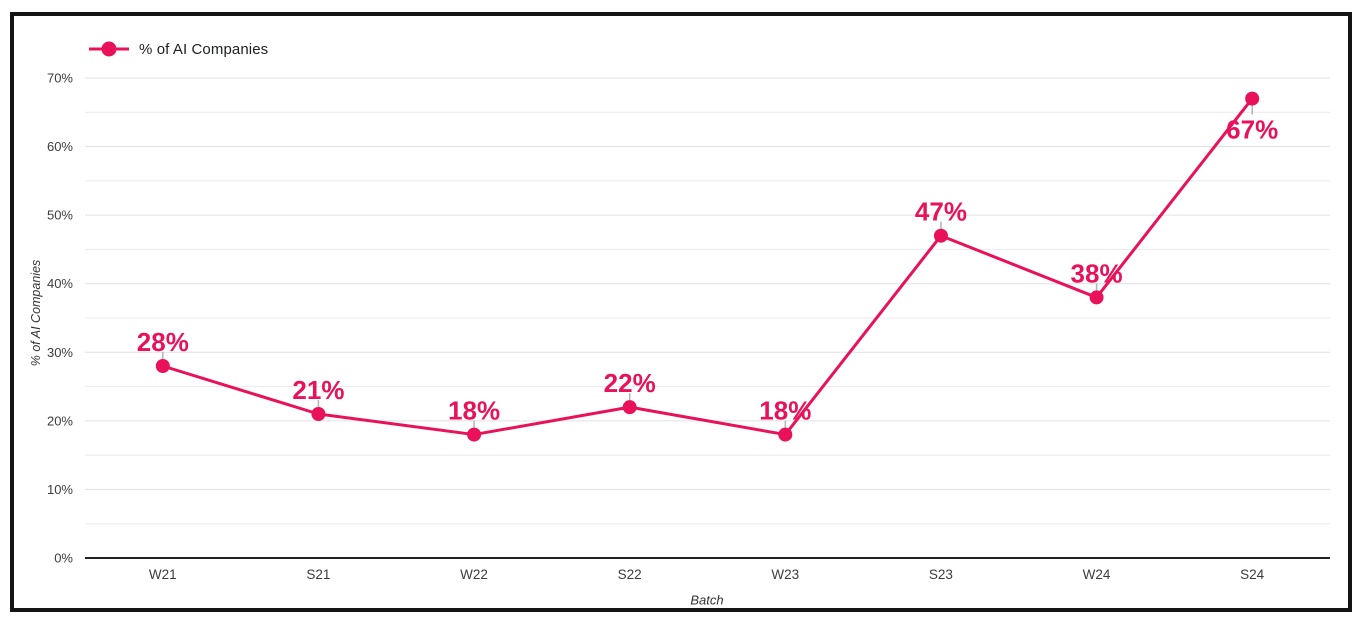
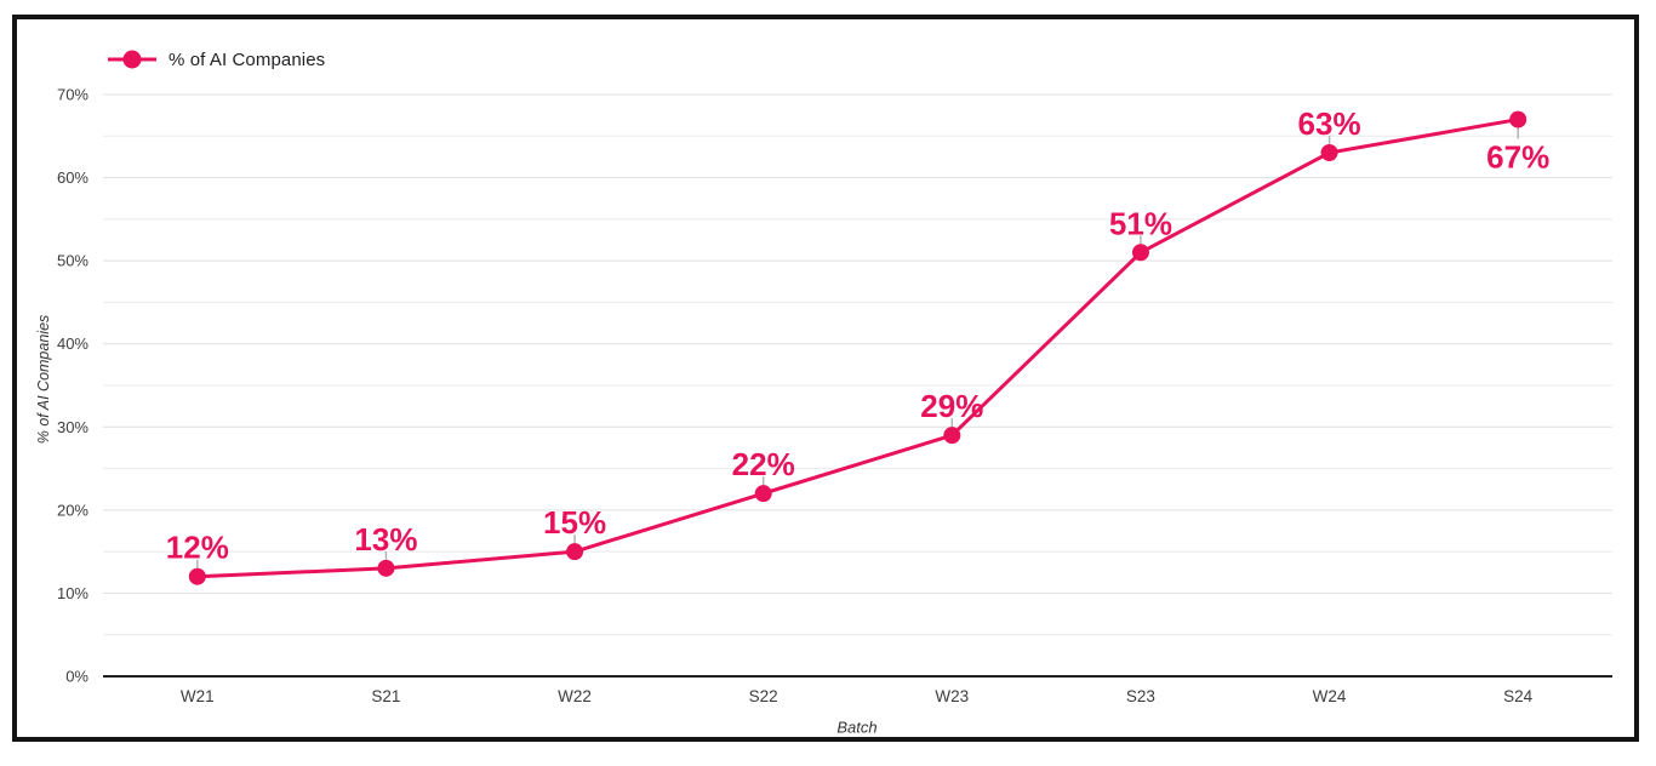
W21: 28% -> 12%
S21: 21% -> 13%
W22: 18% -> 15%
W23: 18% -> 29%
S23: 47% -> 51%
W24: 38% -> 63%
